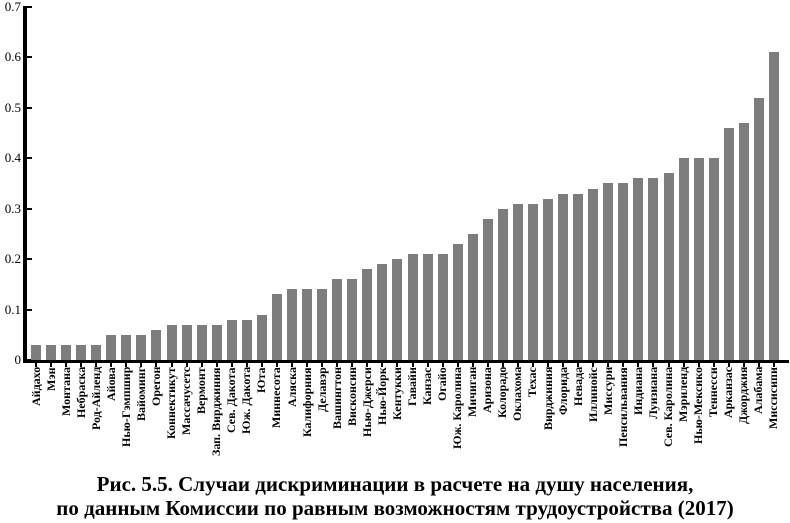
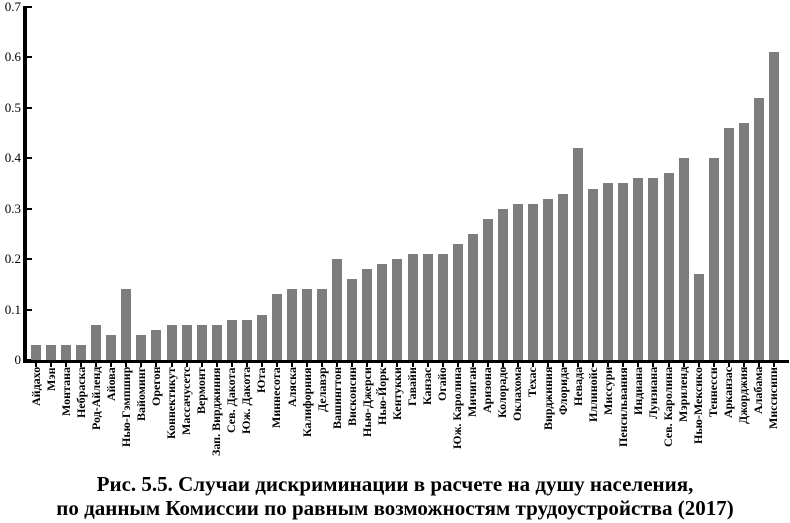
Род-Айленд: 0.03 -> 0.07
Нью-Гэмпшир: 0.05 -> 0.14
Вашингтон: 0.16 -> 0.20
Невада: 0.33 -> 0.42
Нью-Мексико: 0.40 -> 0.17
